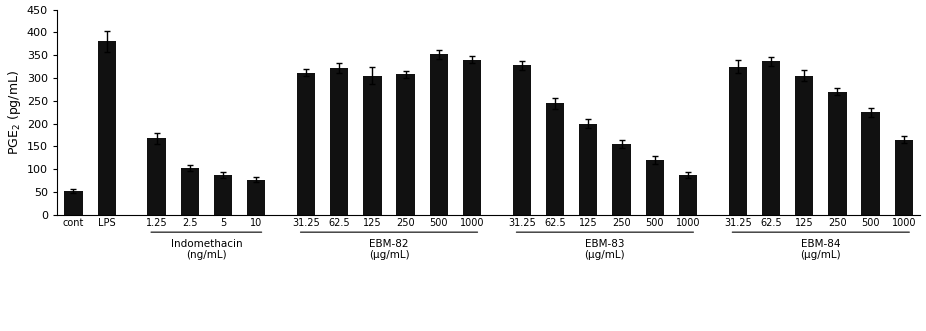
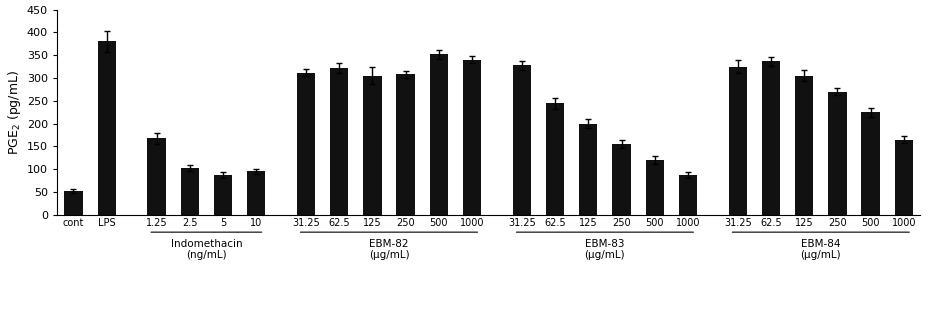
10: 77 -> 95
